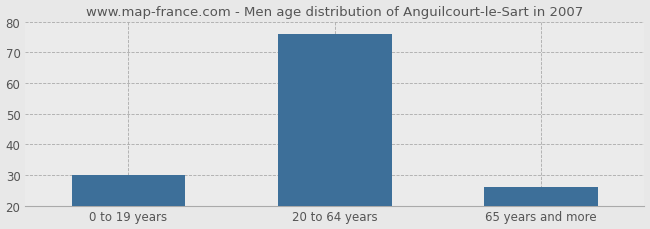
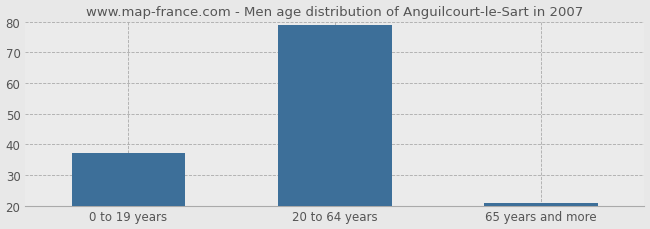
0 to 19 years: 30 -> 37
20 to 64 years: 76 -> 79
65 years and more: 26 -> 21
